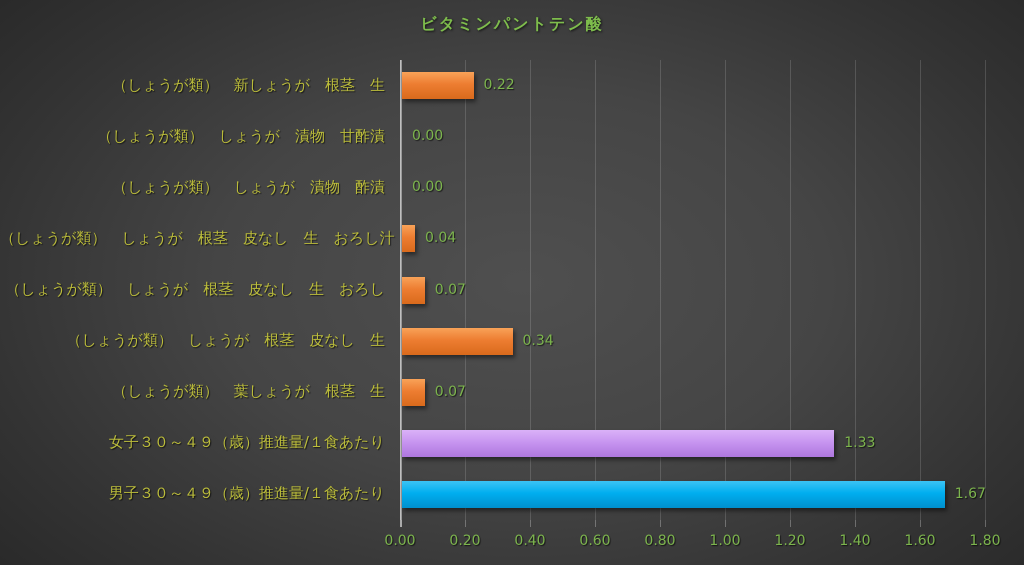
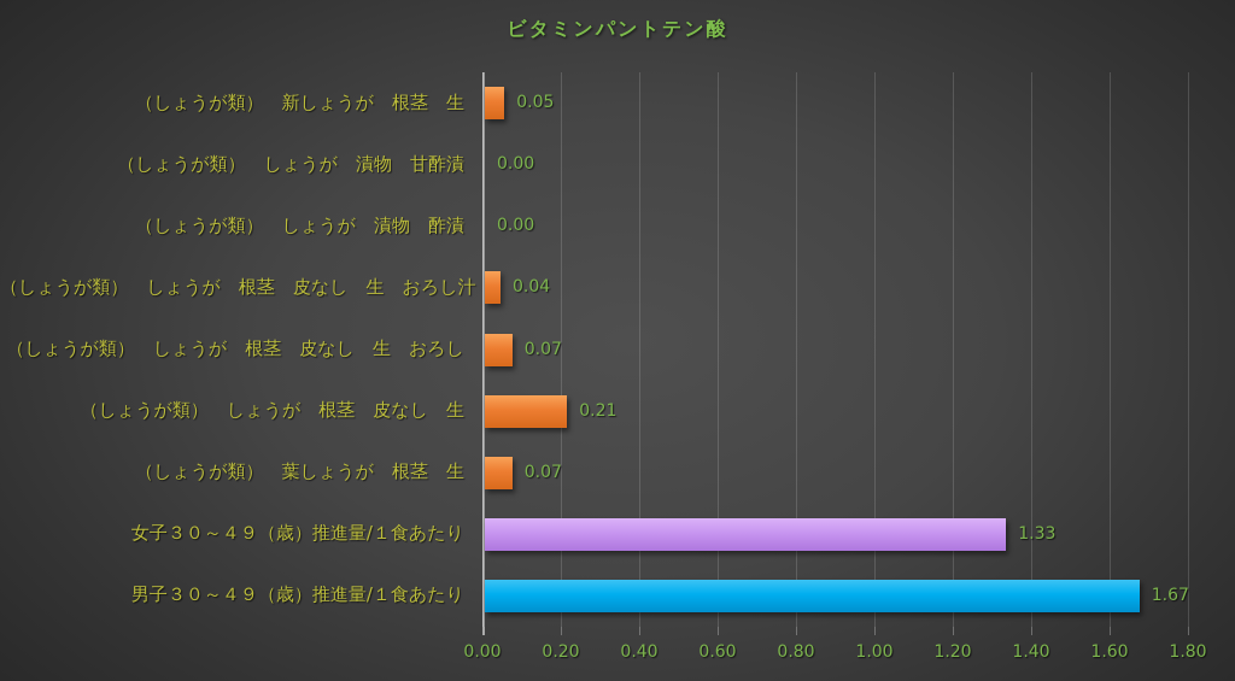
（しょうが類） 新しょうが 根茎 生: 0.22 -> 0.05
（しょうが類） しょうが 根茎 皮なし 生: 0.34 -> 0.21
